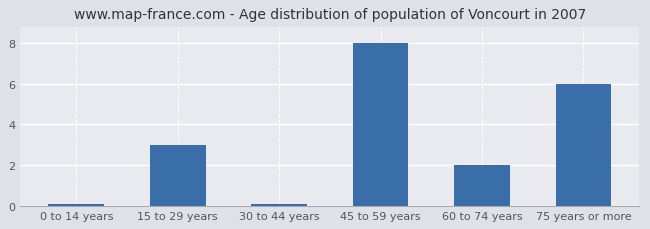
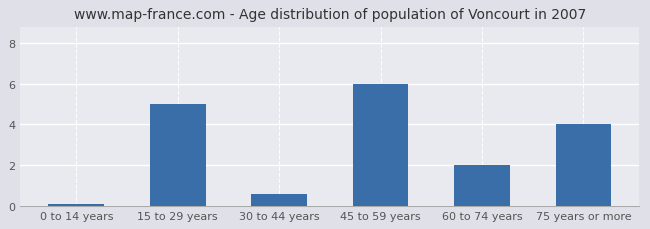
15 to 29 years: 3.00 -> 5.00
30 to 44 years: 0.08 -> 0.60
45 to 59 years: 8.00 -> 6.00
75 years or more: 6.00 -> 4.00
